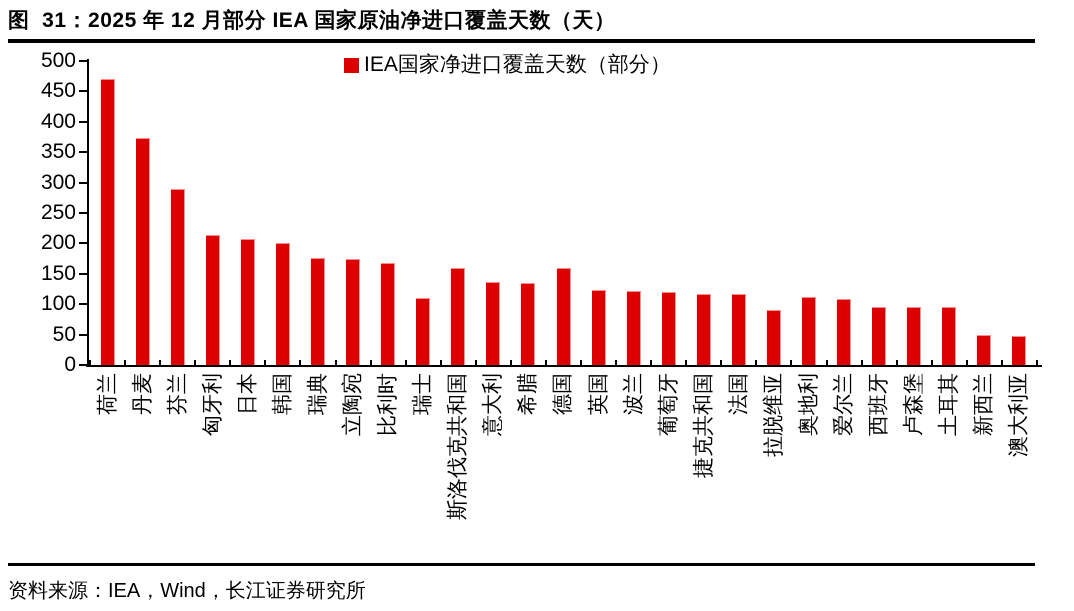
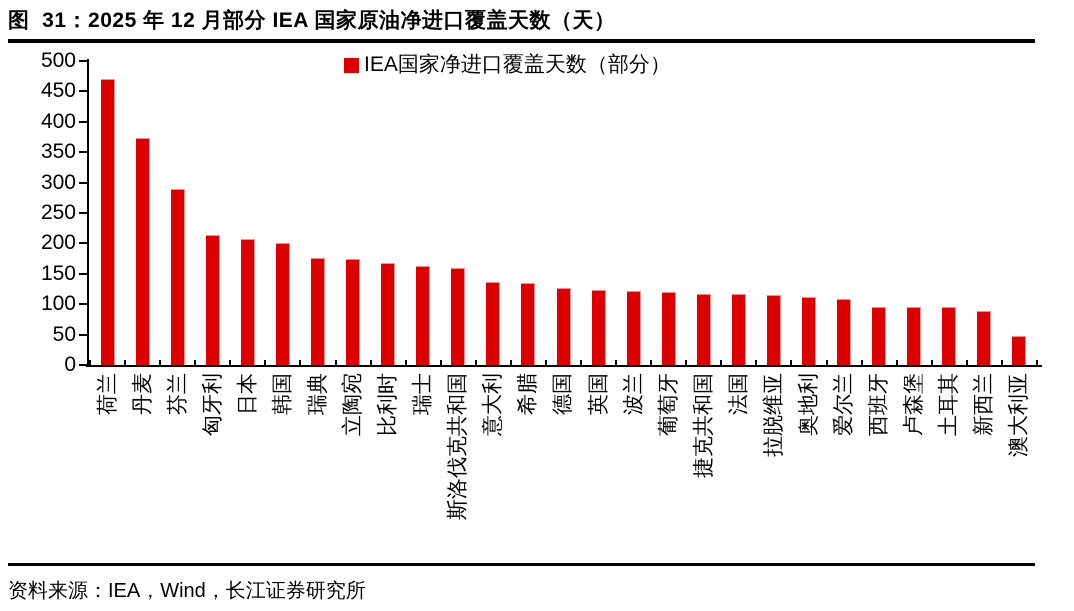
瑞士: 110 -> 160
德国: 160 -> 130
拉脱维亚: 90 -> 120
新西兰: 50 -> 90
